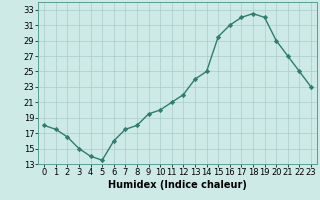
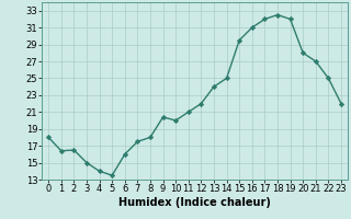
1: 17.5 -> 16.4
9: 19.5 -> 20.4
20: 29.0 -> 28.0
23: 23.0 -> 22.0
